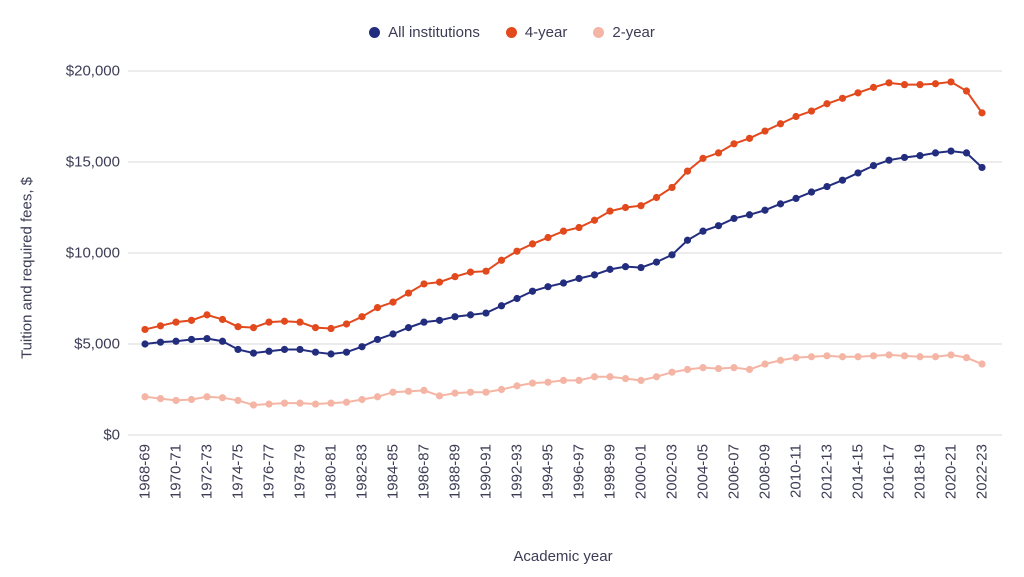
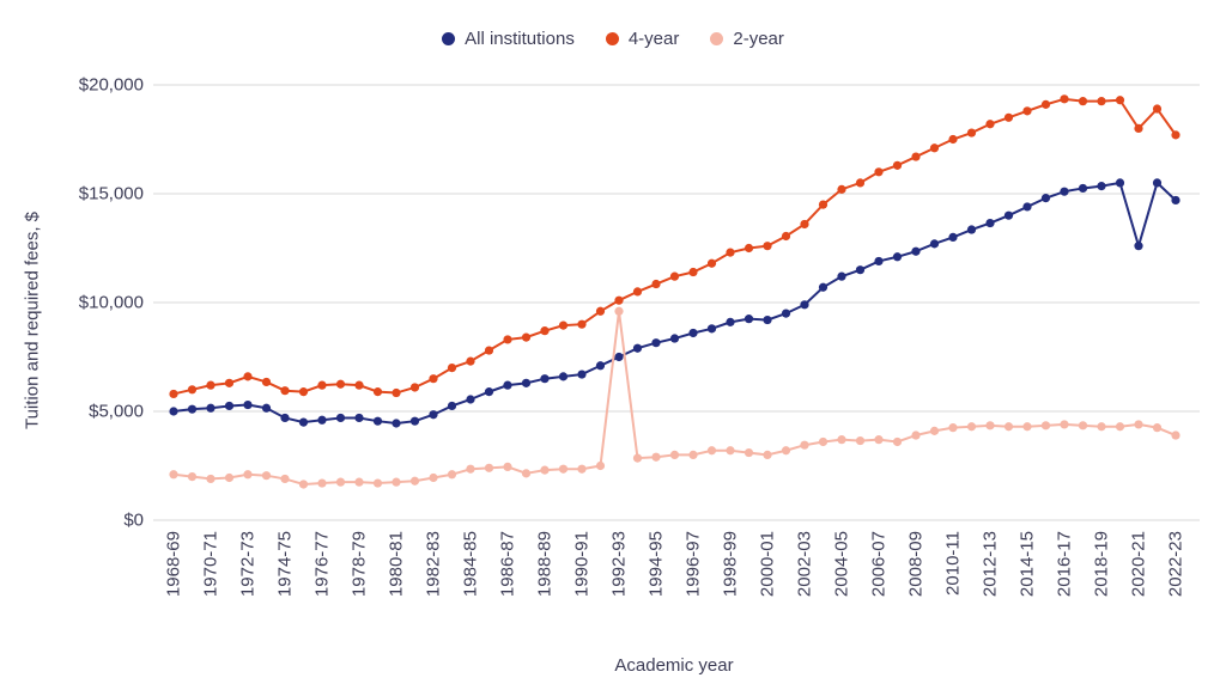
2-year/1992-93: $2700 -> $9600
All institutions/2020-21: $15600 -> $12600
4-year/2020-21: $19400 -> $18000
